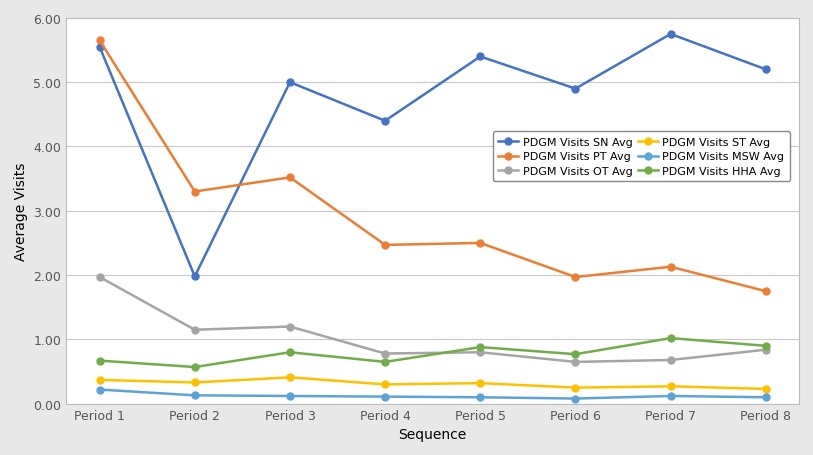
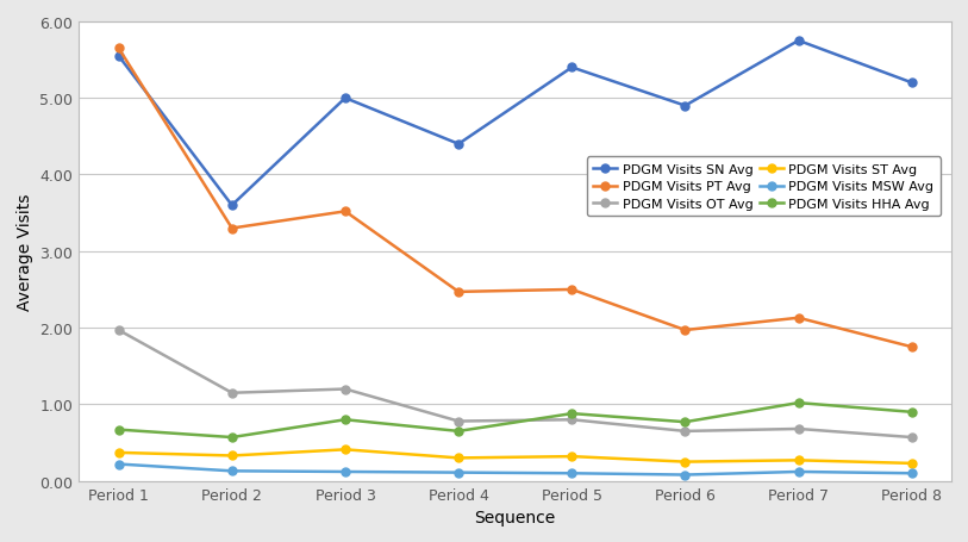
PDGM Visits SN Avg/Period 2: 1.98 -> 3.60
PDGM Visits OT Avg/Period 8: 0.84 -> 0.57
